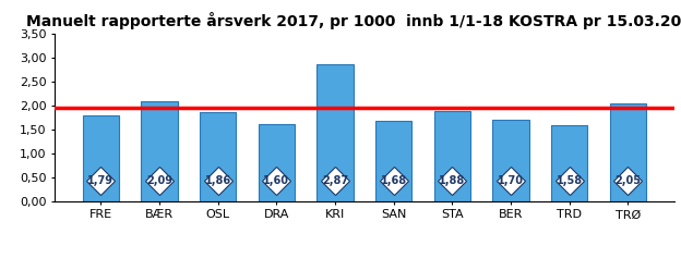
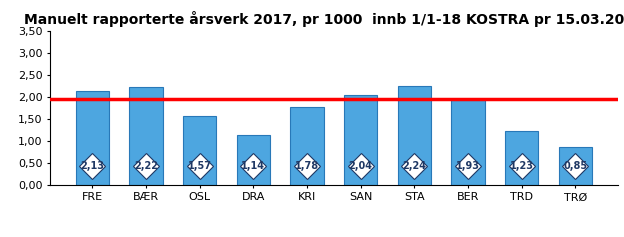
FRE: 1,79 -> 2,13
BÆR: 2,09 -> 2,22
OSL: 1,86 -> 1,57
DRA: 1,60 -> 1,14
KRI: 2,87 -> 1,78
SAN: 1,68 -> 2,04
STA: 1,88 -> 2,24
BER: 1,70 -> 1,93
TRD: 1,58 -> 1,23
TRØ: 2,05 -> 0,85
